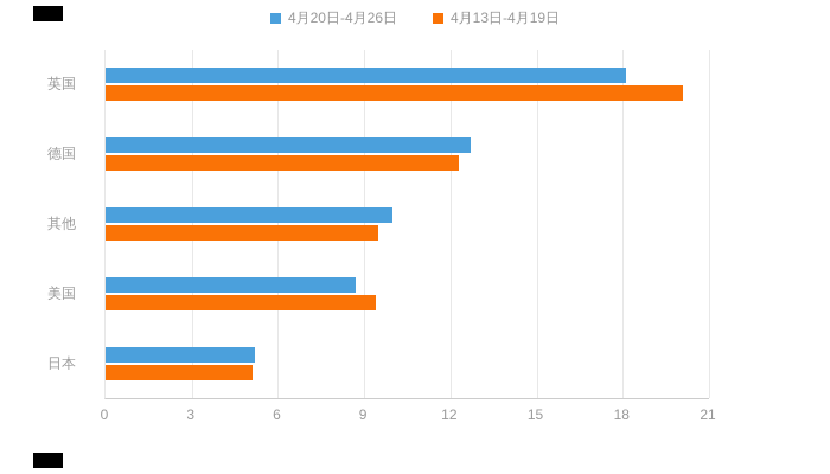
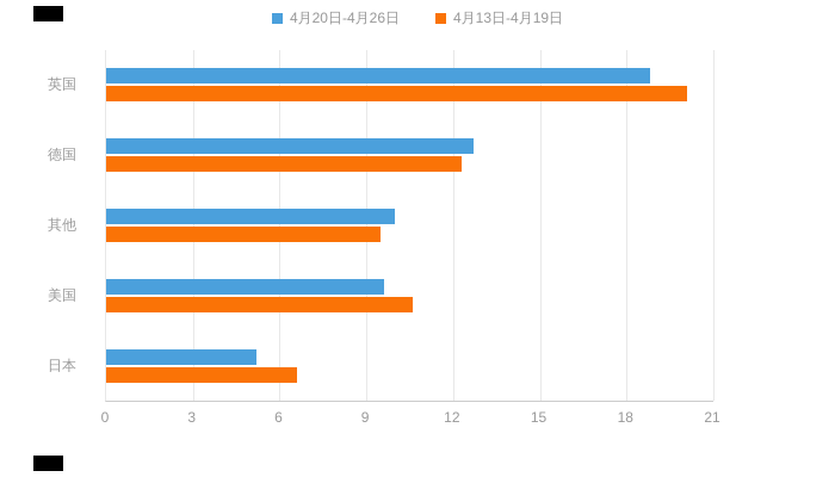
4月20日-4月26日/英国: 18.1 -> 18.8
4月20日-4月26日/美国: 8.7 -> 9.6
4月13日-4月19日/美国: 9.4 -> 10.6
4月13日-4月19日/日本: 5.1 -> 6.6
